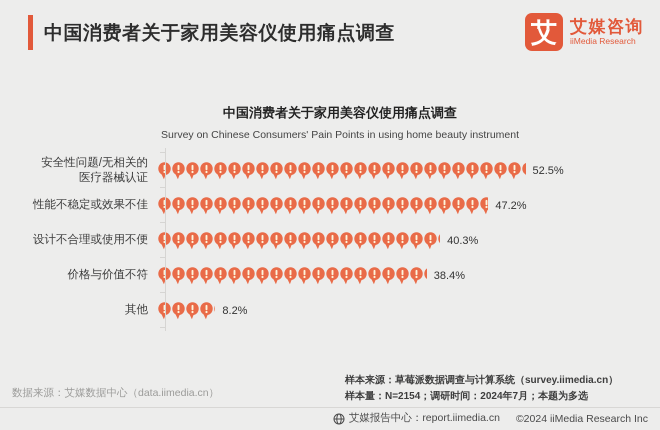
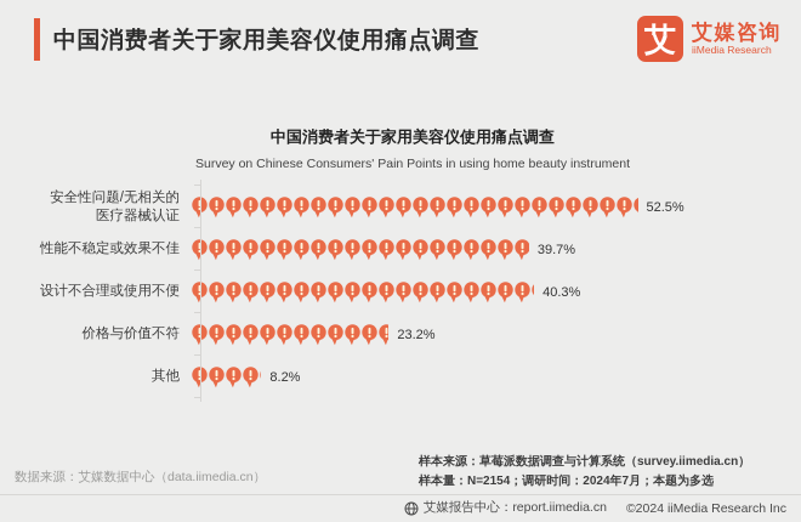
性能不稳定或效果不佳: 47.2% -> 39.7%
价格与价值不符: 38.4% -> 23.2%
